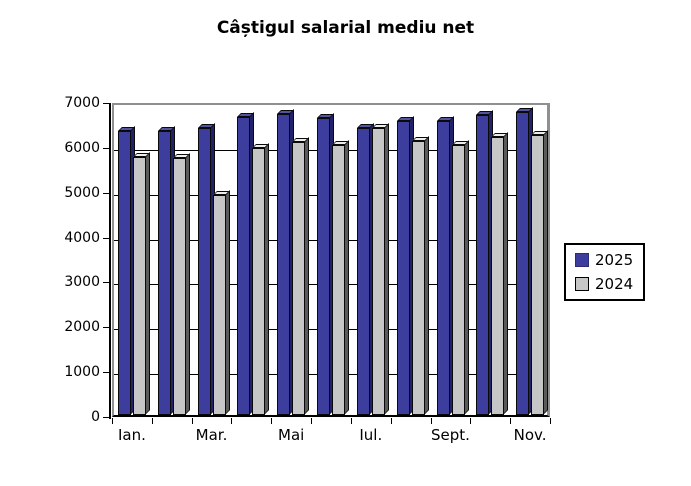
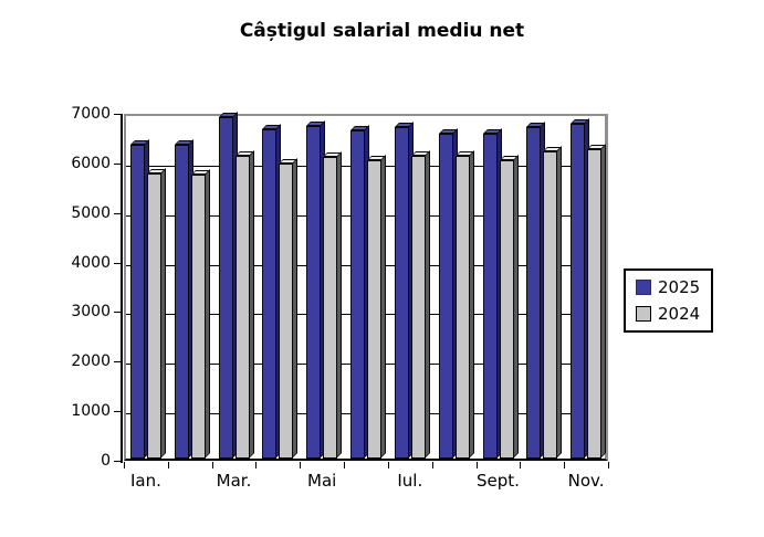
2025/Mar.: 6400 -> 6900
2024/Mar.: 4900 -> 6100
2025/Iul.: 6400 -> 6700
2024/Iul.: 6400 -> 6100
